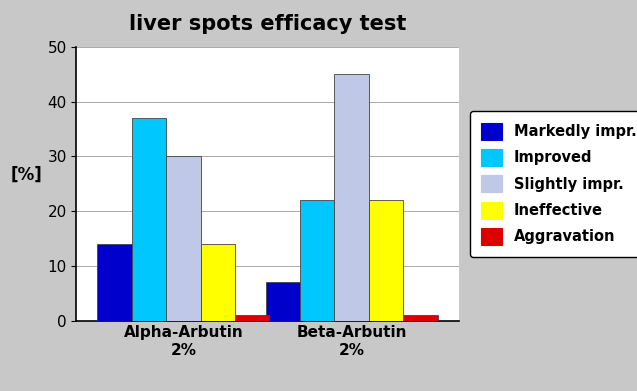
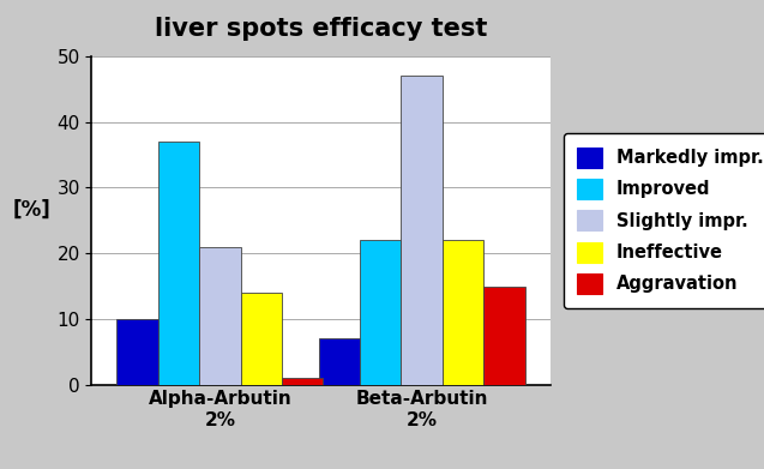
Markedly impr./Alpha-Arbutin 2%: 14 -> 10
Slightly impr./Alpha-Arbutin 2%: 30 -> 21
Slightly impr./Beta-Arbutin 2%: 45 -> 47
Aggravation/Beta-Arbutin 2%: 1 -> 15
